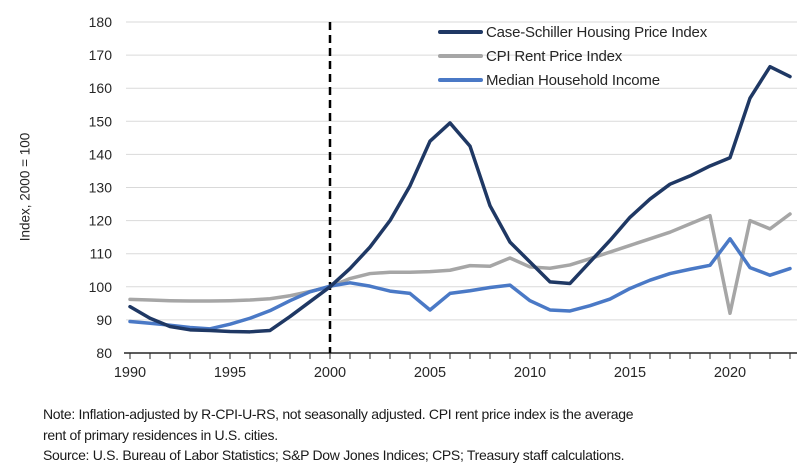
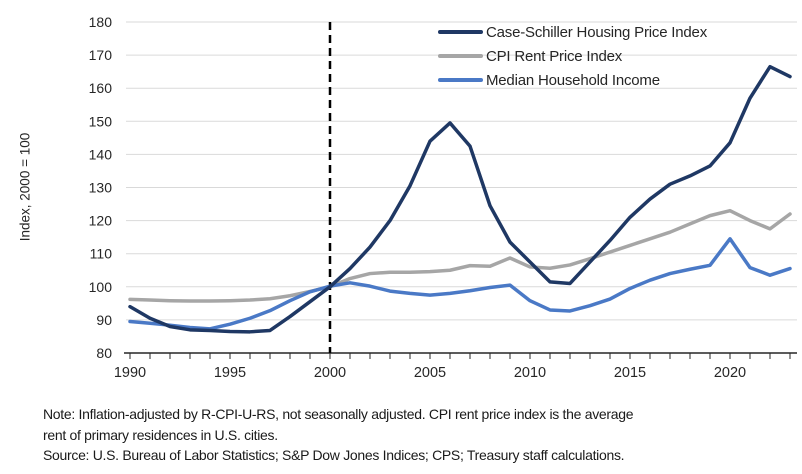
Median Household Income/2005: 93 -> 98
Case-Schiller Housing Price Index/2020: 139 -> 144
CPI Rent Price Index/2020: 92 -> 123
